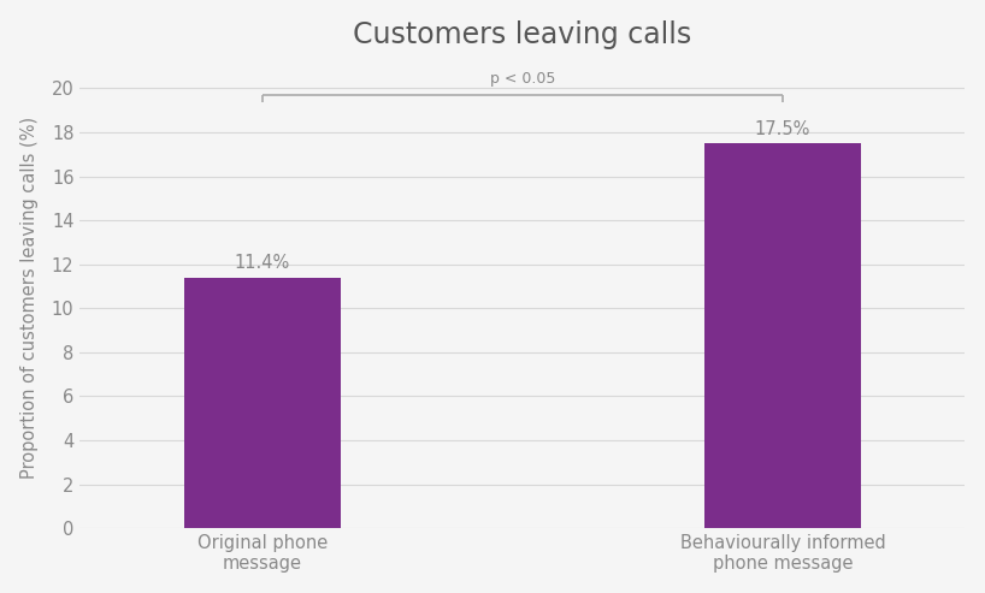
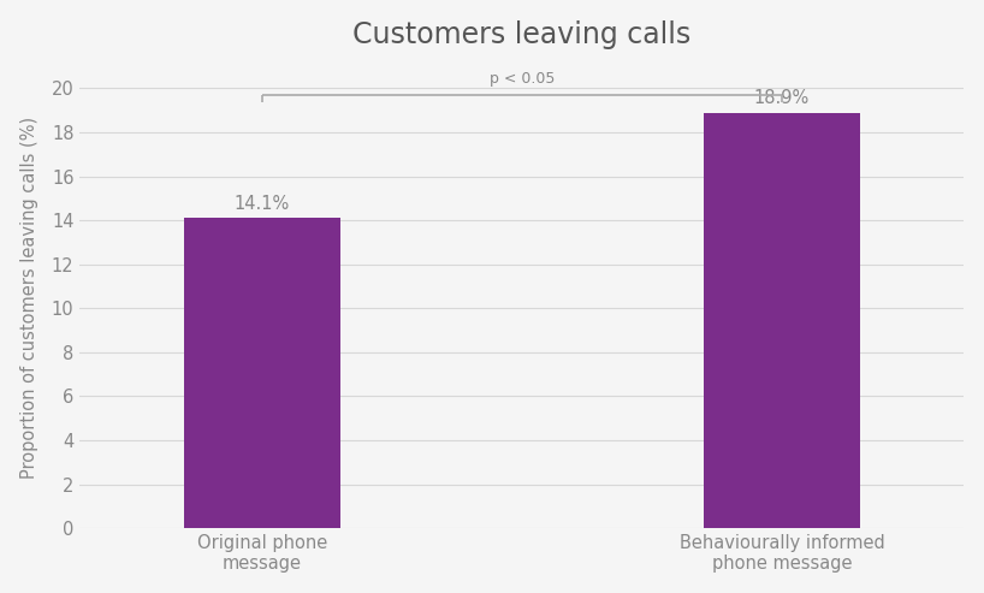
Original phone message: 11.4% -> 14.1%
Behaviourally informed phone message: 17.5% -> 18.9%
